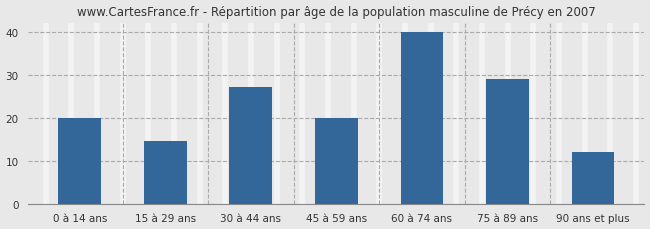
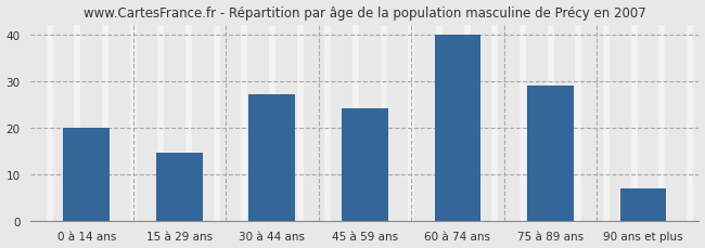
45 à 59 ans: 20.0 -> 24.0
90 ans et plus: 12.0 -> 7.0
